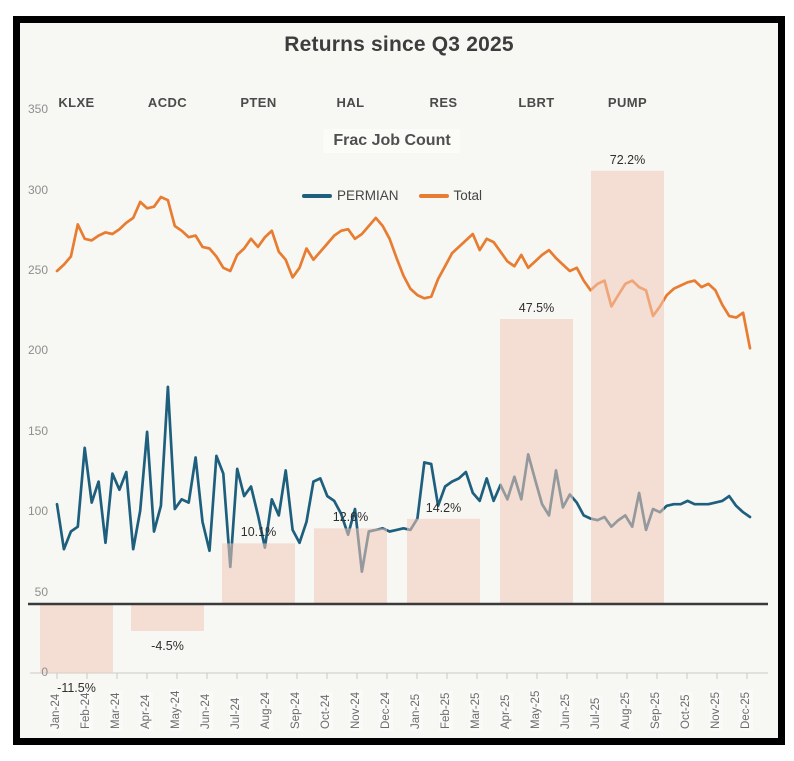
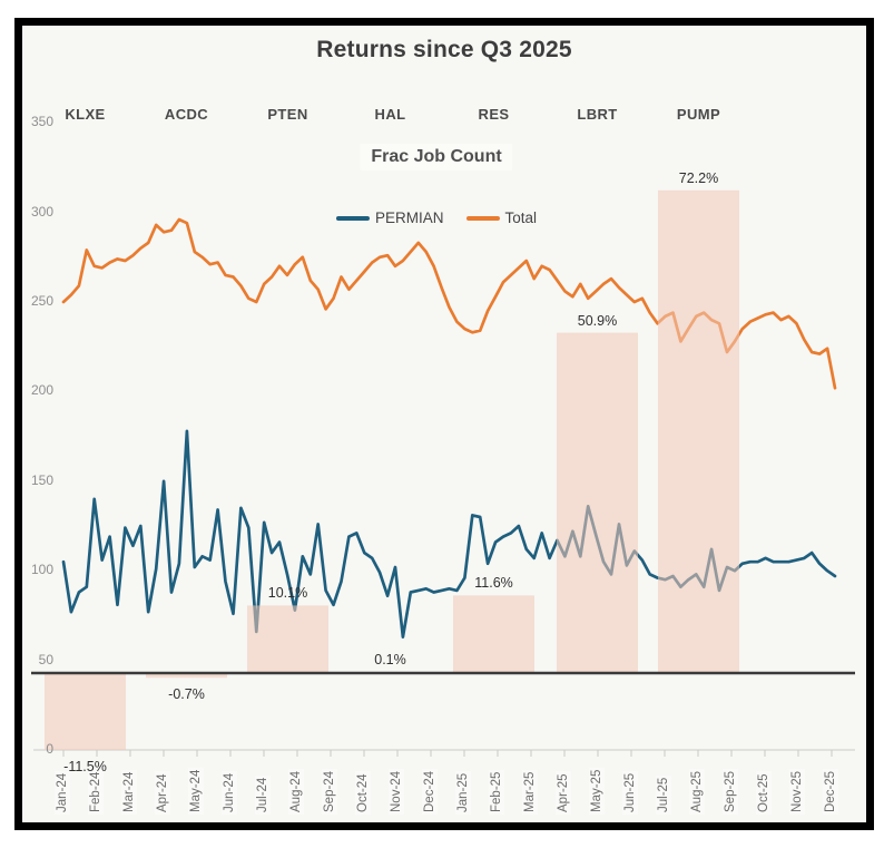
Returns since Q3 2025/ACDC: -4.5% -> -0.7%
Returns since Q3 2025/HAL: 12.6% -> 0.1%
Returns since Q3 2025/RES: 14.2% -> 11.6%
Returns since Q3 2025/LBRT: 47.5% -> 50.9%
